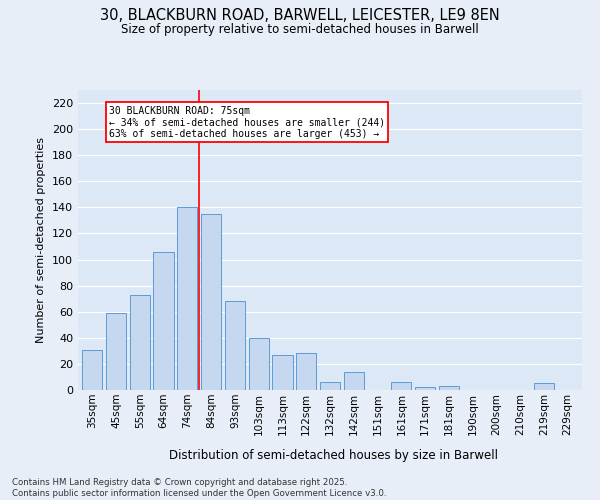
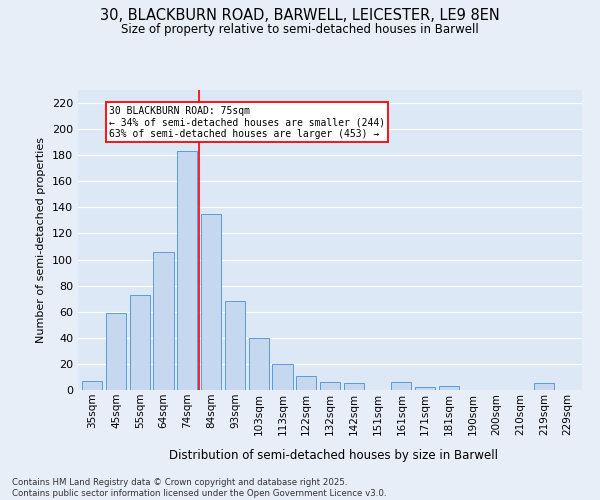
35sqm: 31 -> 7
74sqm: 140 -> 183
113sqm: 27 -> 20
122sqm: 28 -> 11
142sqm: 14 -> 5
